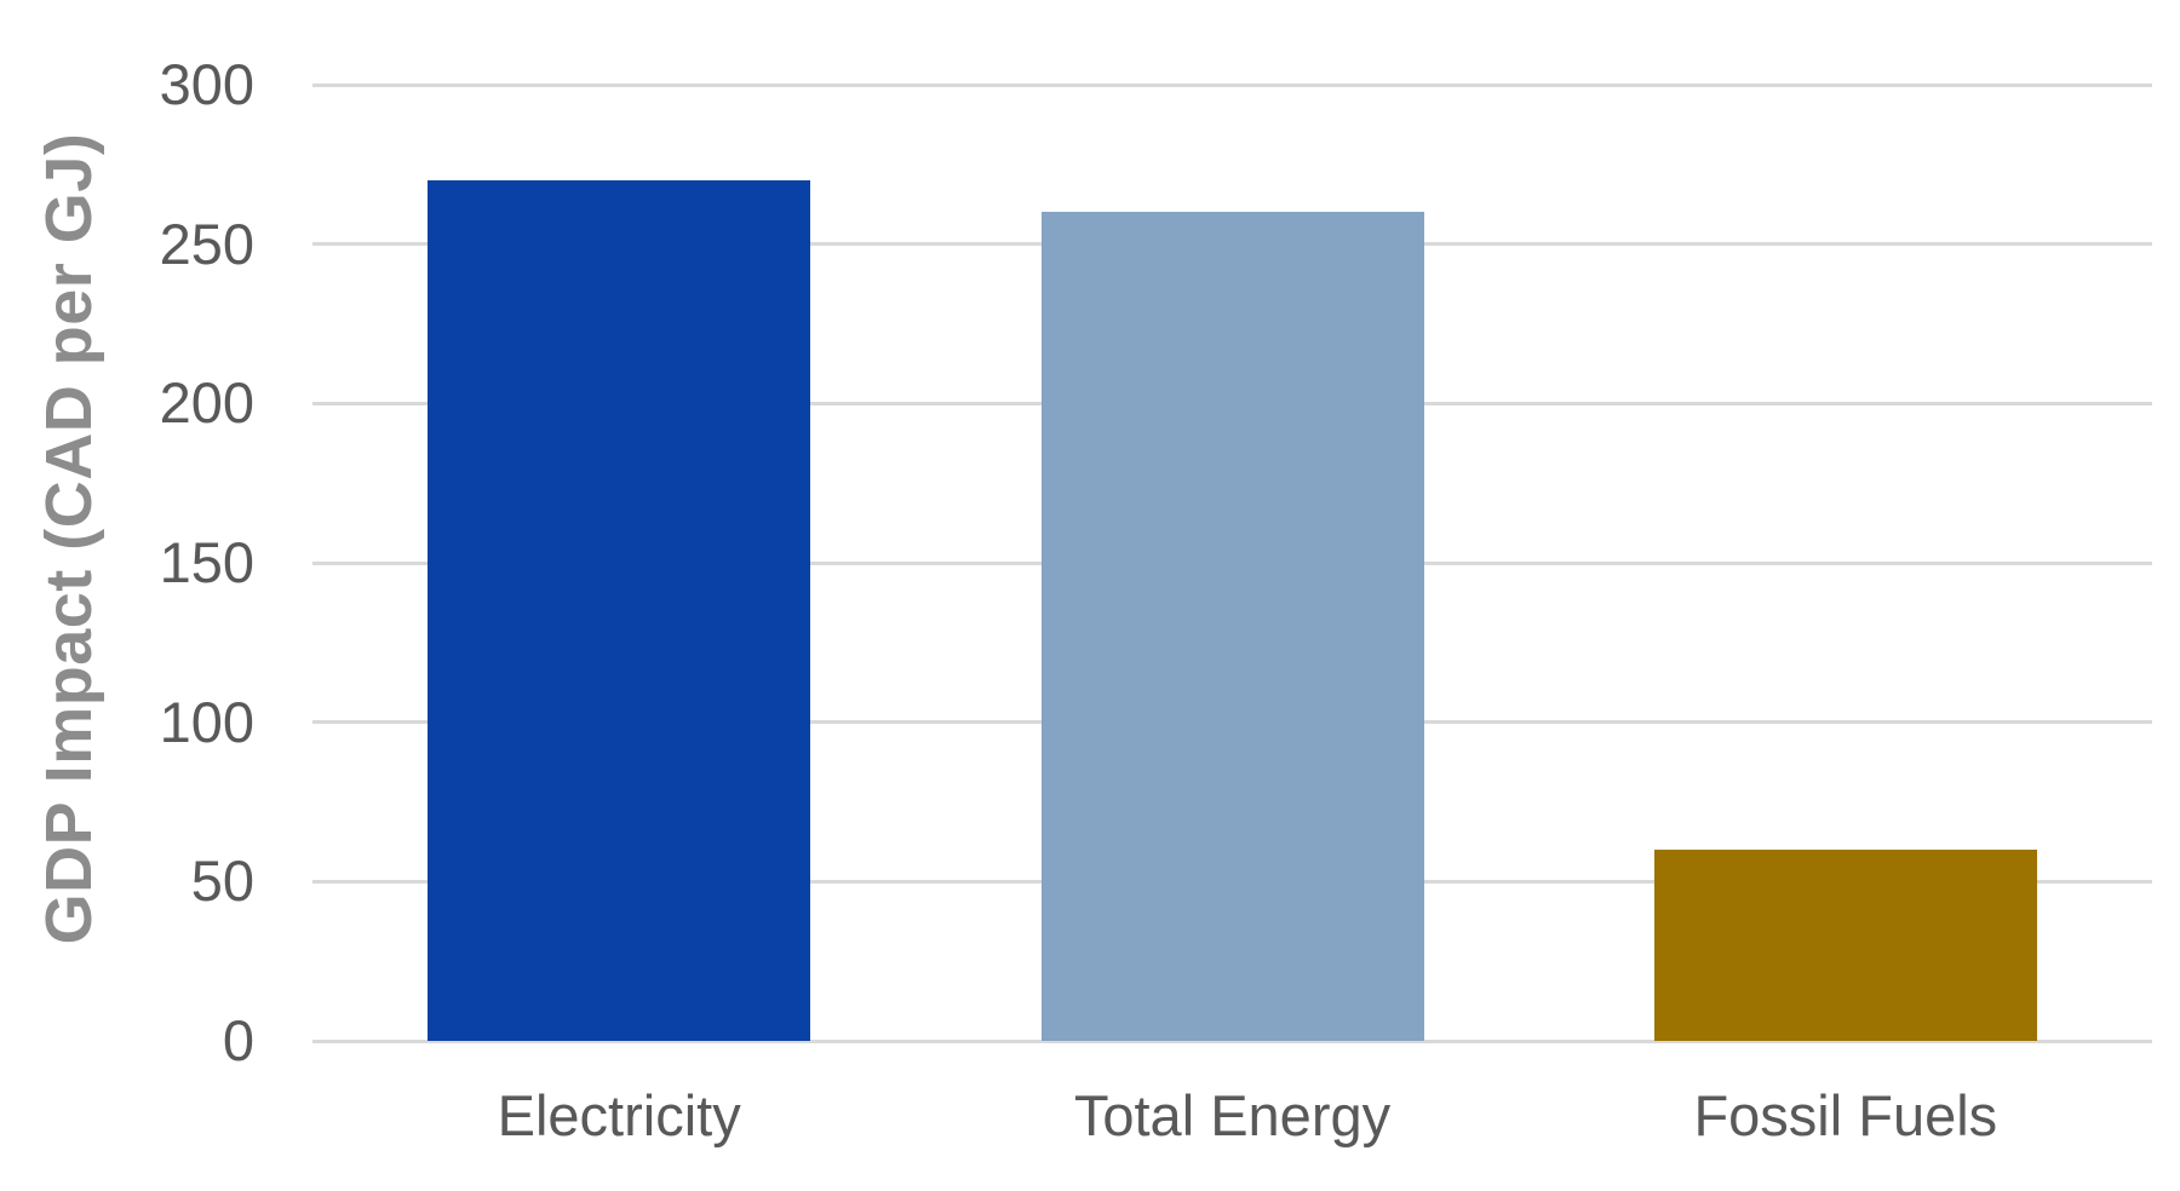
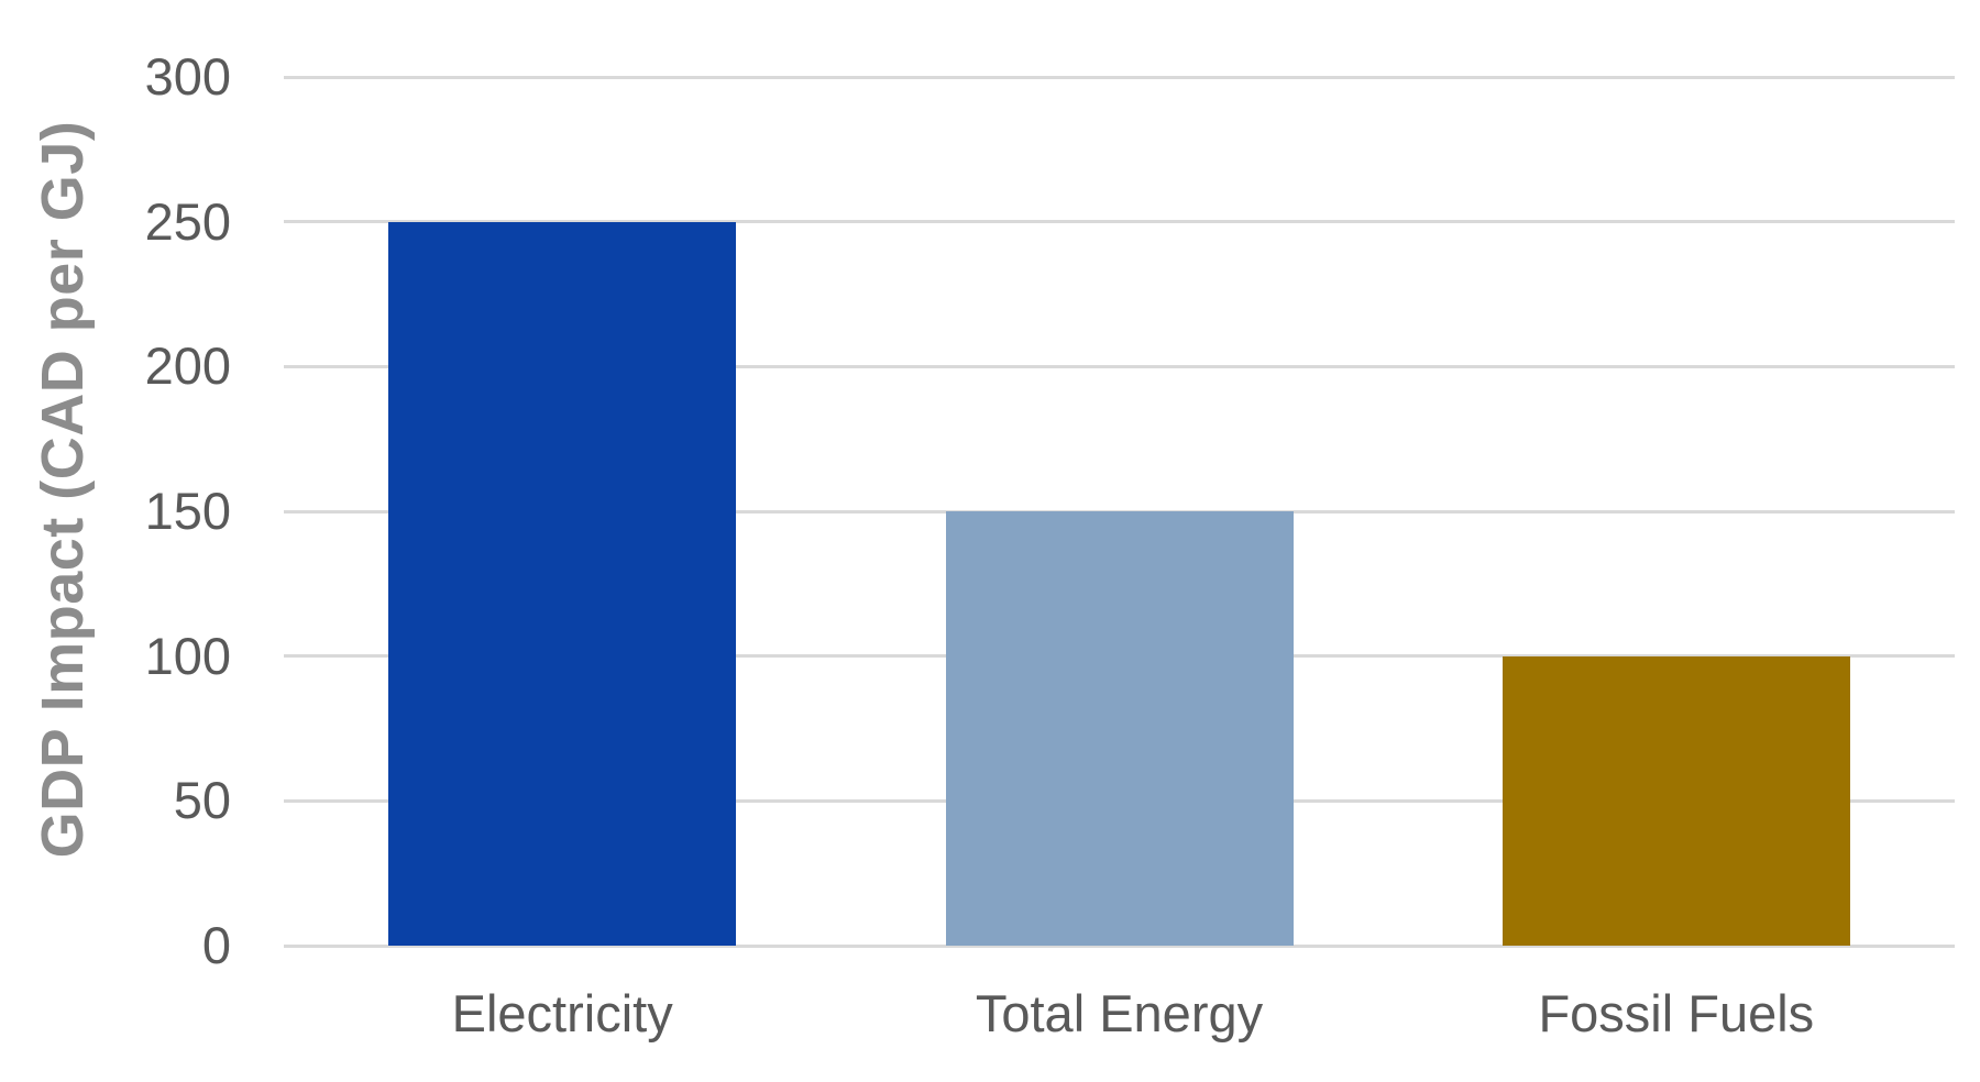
Electricity: 270 -> 250
Total Energy: 260 -> 150
Fossil Fuels: 60 -> 100
